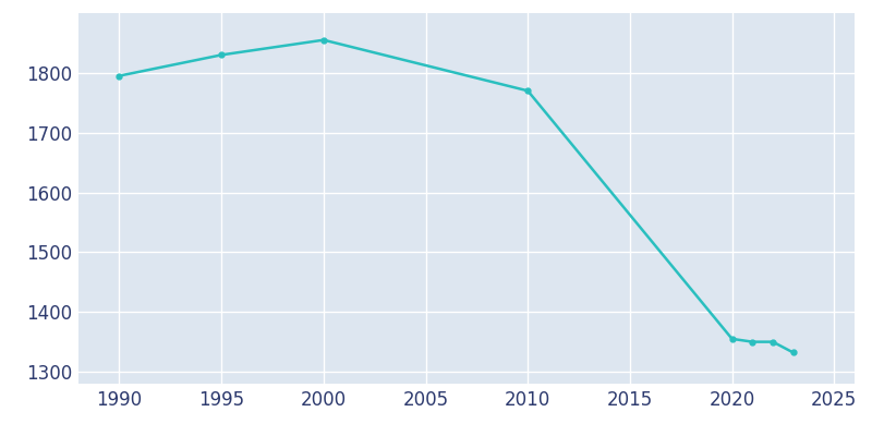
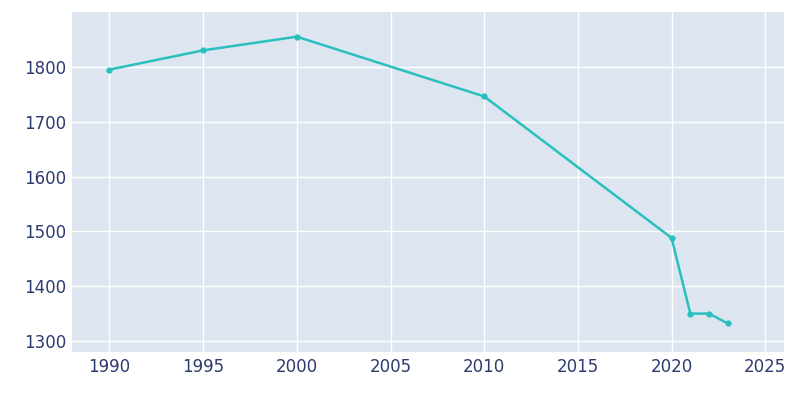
2010: 1770 -> 1746
2020: 1355 -> 1488
